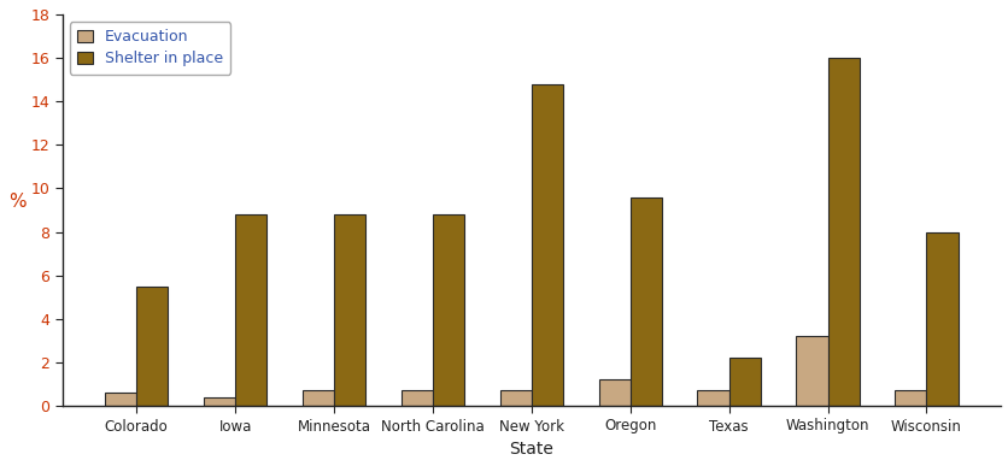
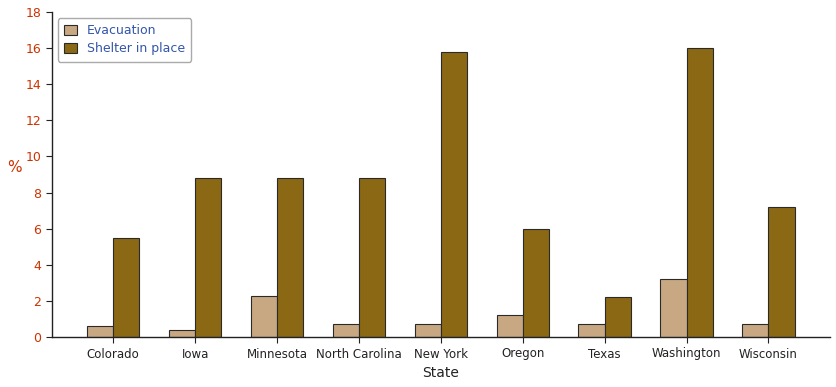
Evacuation/Minnesota: 0.7 -> 2.3
Shelter in place/New York: 14.8 -> 15.8
Shelter in place/Oregon: 9.6 -> 6.0
Shelter in place/Wisconsin: 8.0 -> 7.2
